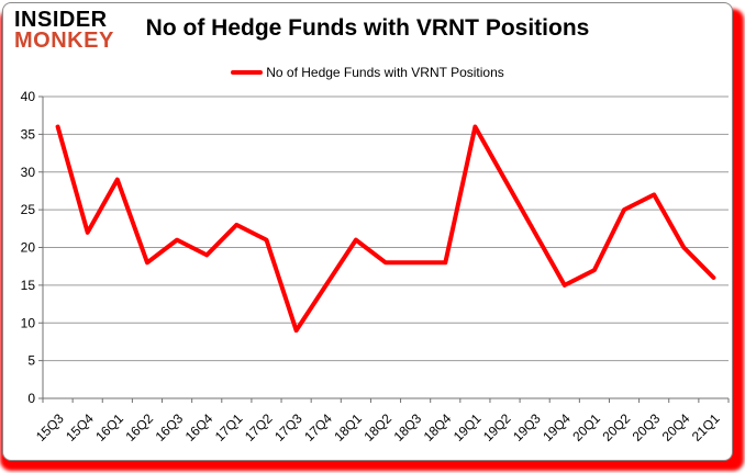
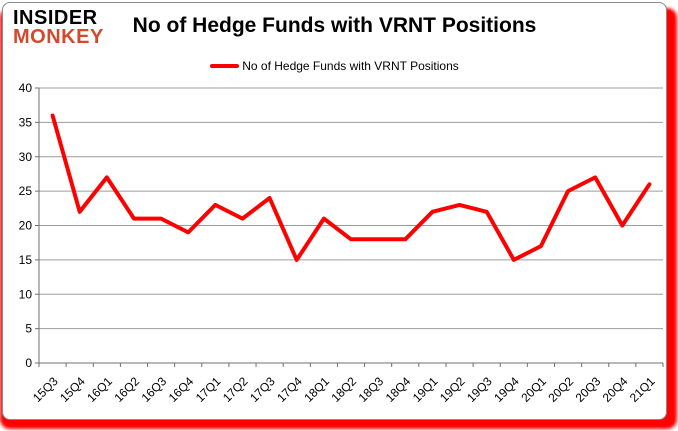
16Q1: 29 -> 27
16Q2: 18 -> 21
17Q3: 9 -> 24
19Q1: 36 -> 22
19Q2: 29 -> 23
21Q1: 16 -> 26
